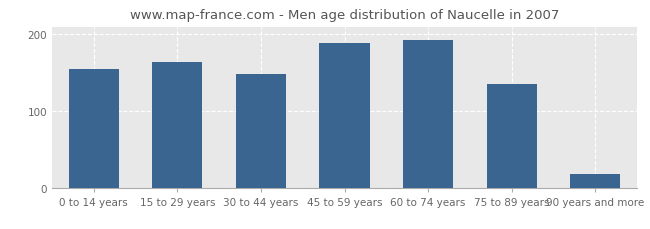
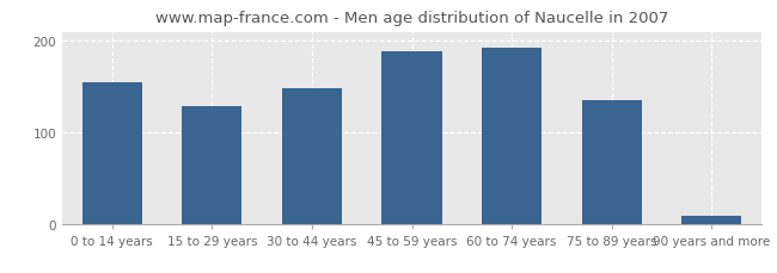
15 to 29 years: 164 -> 128
90 years and more: 18 -> 8
